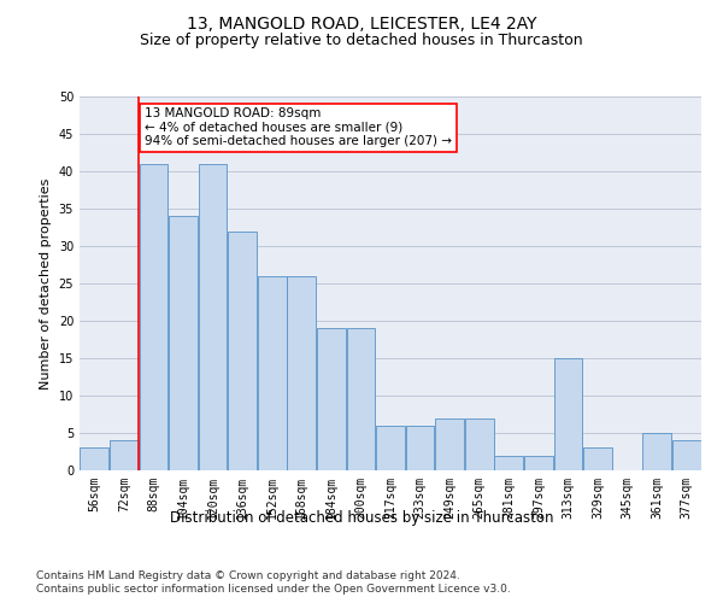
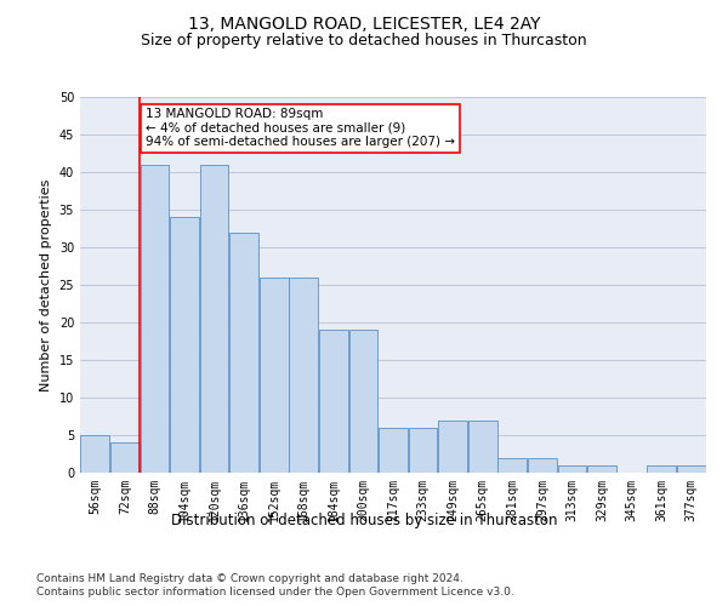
56sqm: 3 -> 5
313sqm: 15 -> 1
329sqm: 3 -> 1
361sqm: 5 -> 1
377sqm: 4 -> 1
